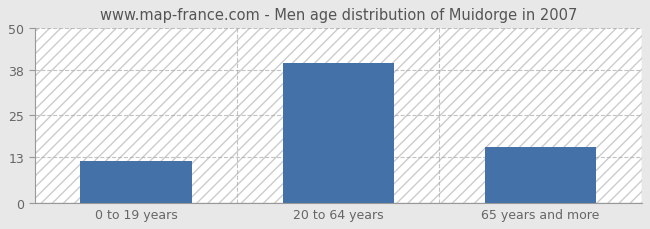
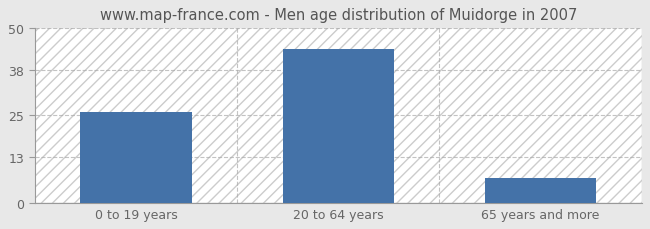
0 to 19 years: 12 -> 26
20 to 64 years: 40 -> 44
65 years and more: 16 -> 7
